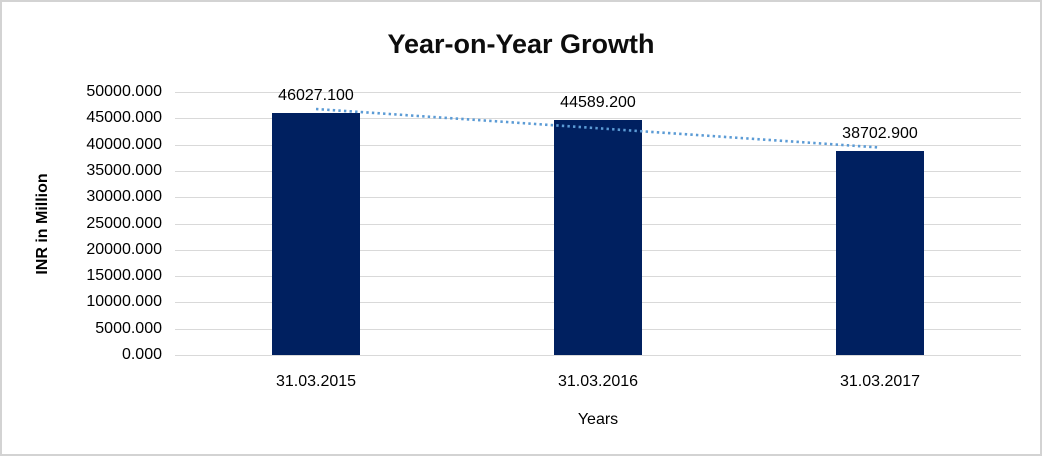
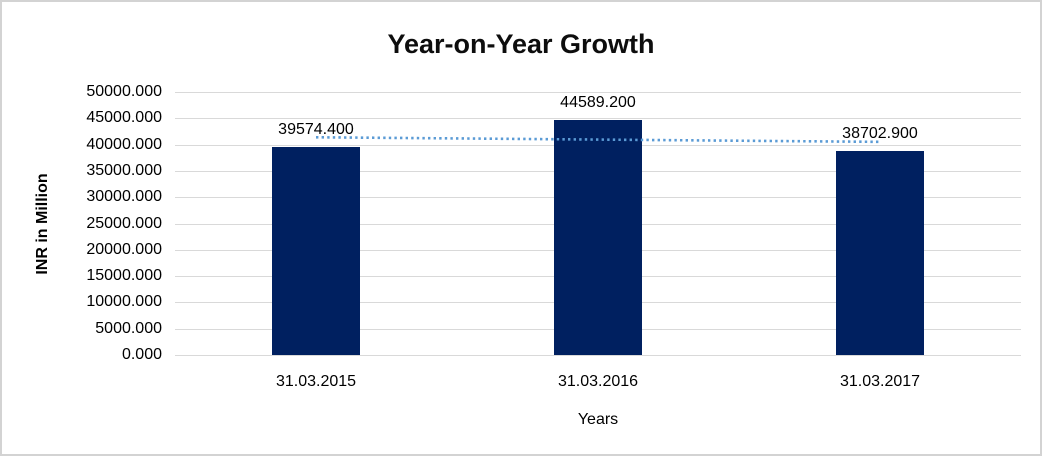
31.03.2015: 46027.100 -> 39574.400
